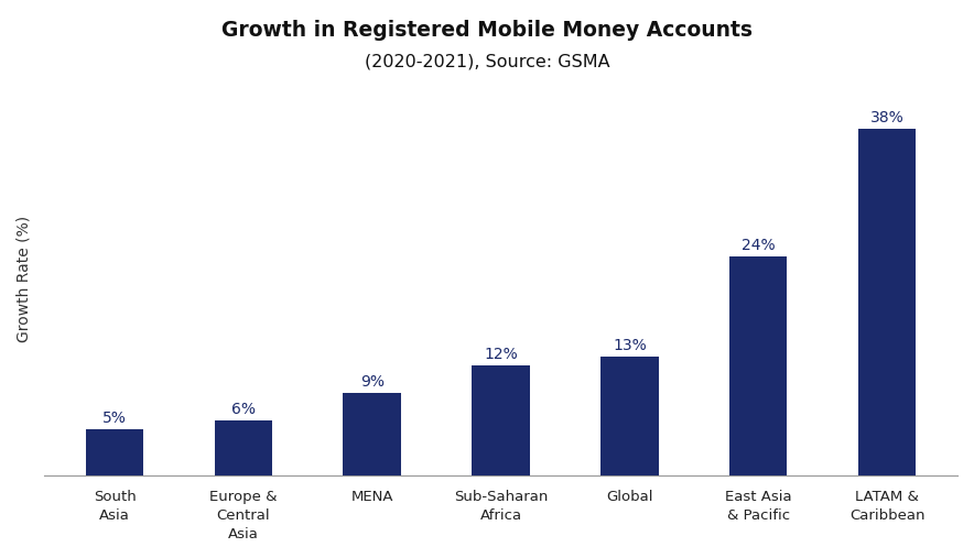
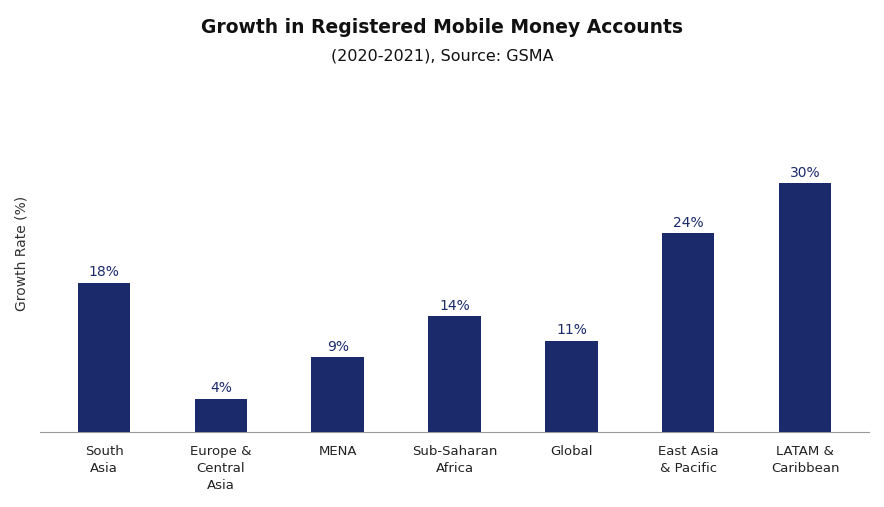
South Asia: 5% -> 18%
Europe & Central Asia: 6% -> 4%
Sub-Saharan Africa: 12% -> 14%
Global: 13% -> 11%
LATAM & Caribbean: 38% -> 30%
